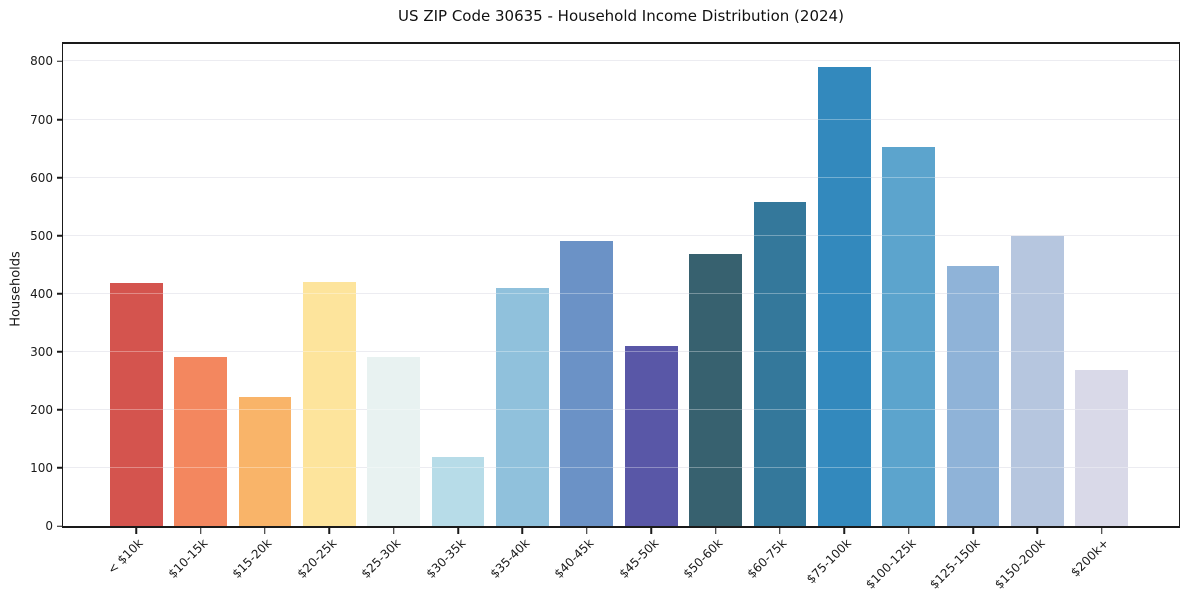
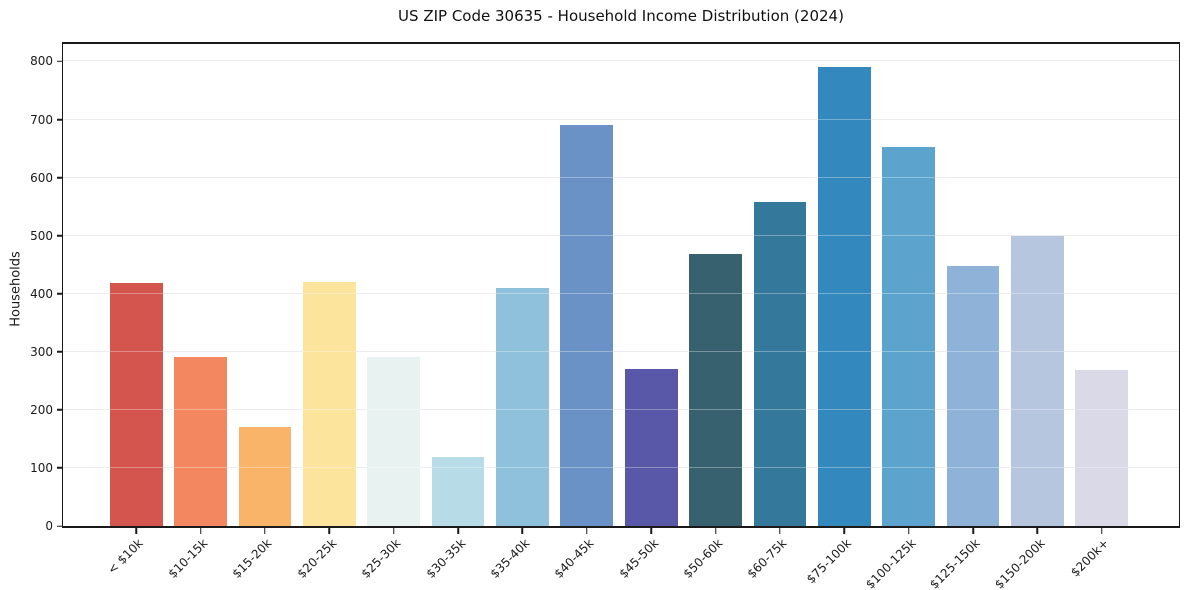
$15-20k: 220 -> 170
$40-45k: 490 -> 690
$45-50k: 310 -> 270
